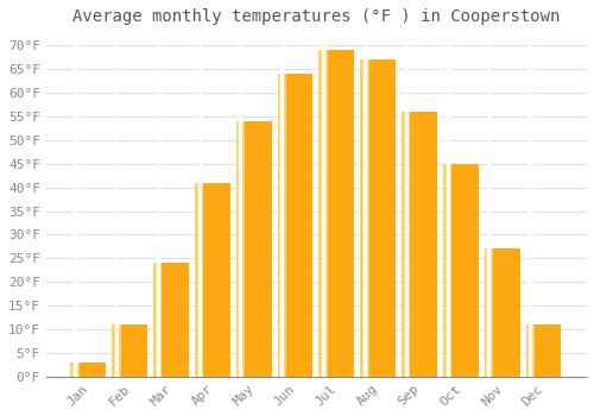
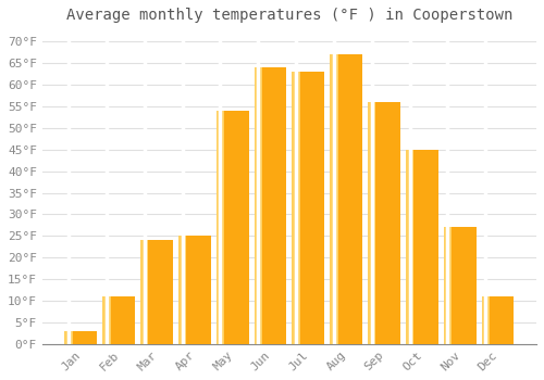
Apr: 41°F -> 25°F
Jul: 69°F -> 63°F
